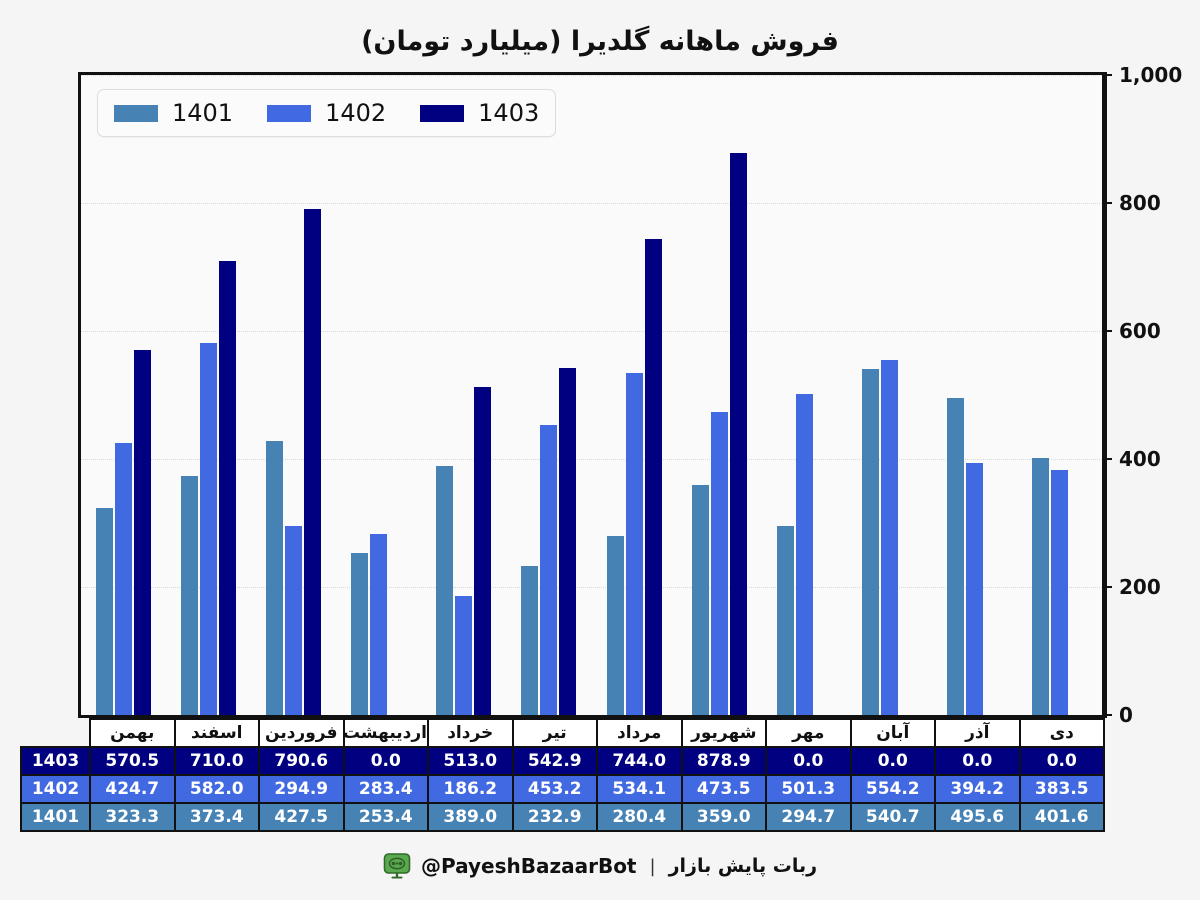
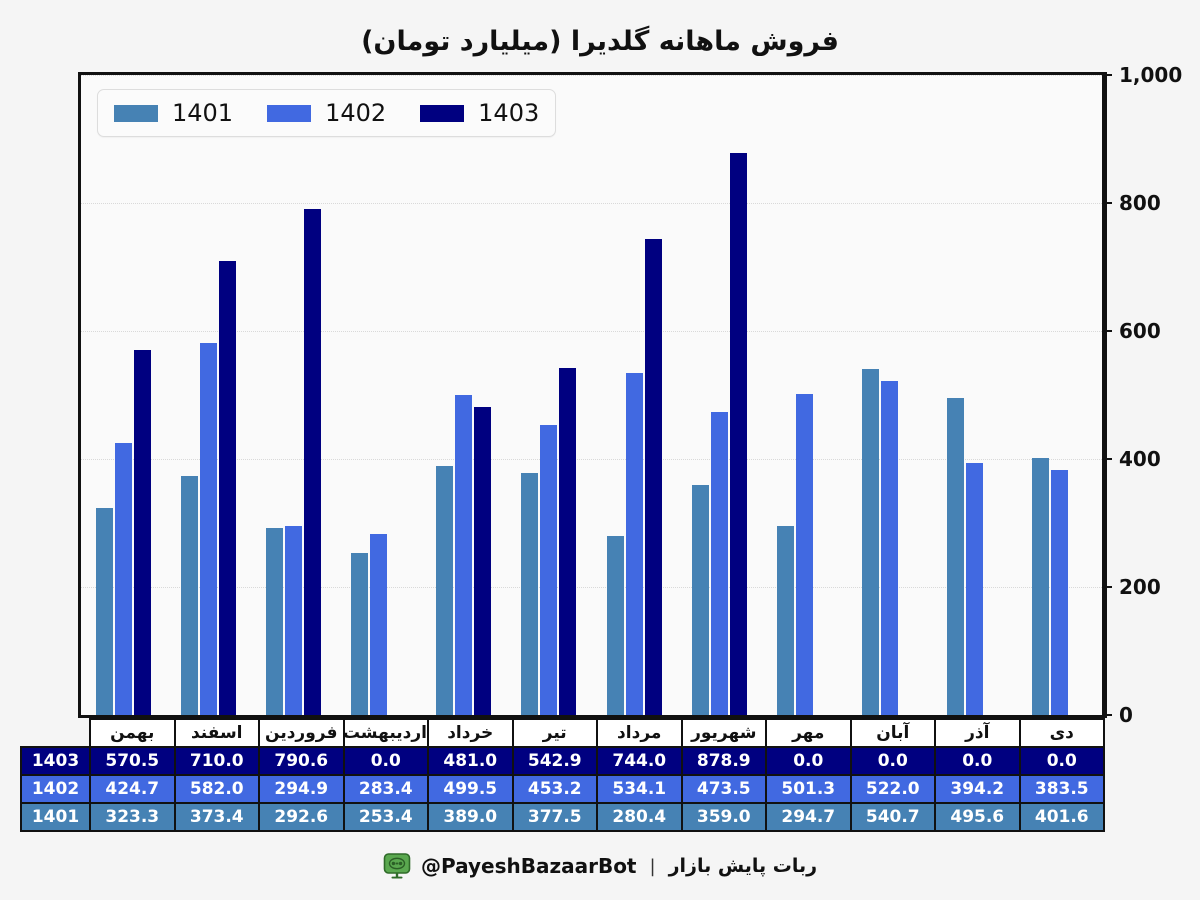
1401/فروردین: 427.5 -> 292.6
1402/خرداد: 186.2 -> 499.5
1403/خرداد: 513.0 -> 481.0
1401/تیر: 232.9 -> 377.5
1402/آبان: 554.2 -> 522.0
